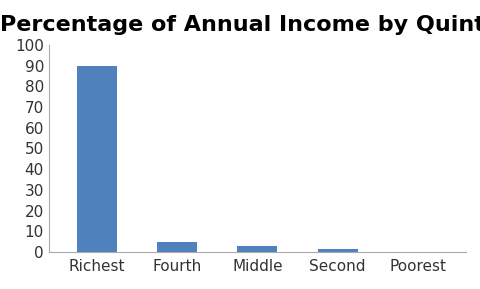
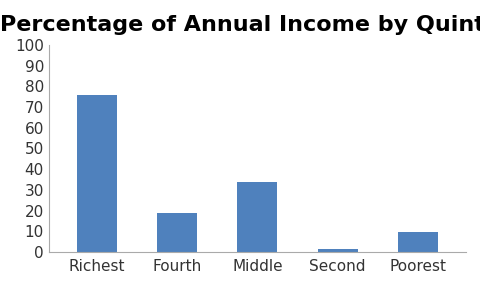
Richest: 90.0 -> 76.0
Fourth: 5.0 -> 19.0
Middle: 3.0 -> 34.0
Poorest: 0.2 -> 9.5
